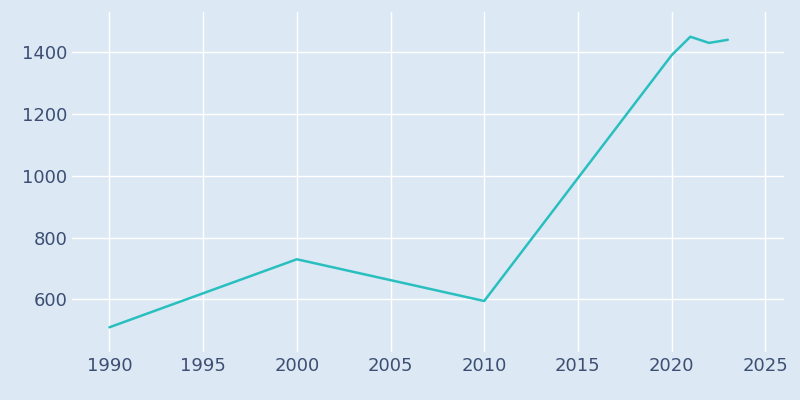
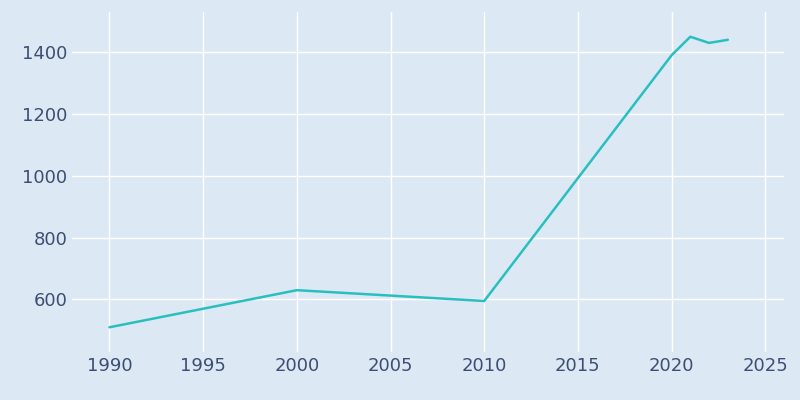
2000: 730 -> 630
